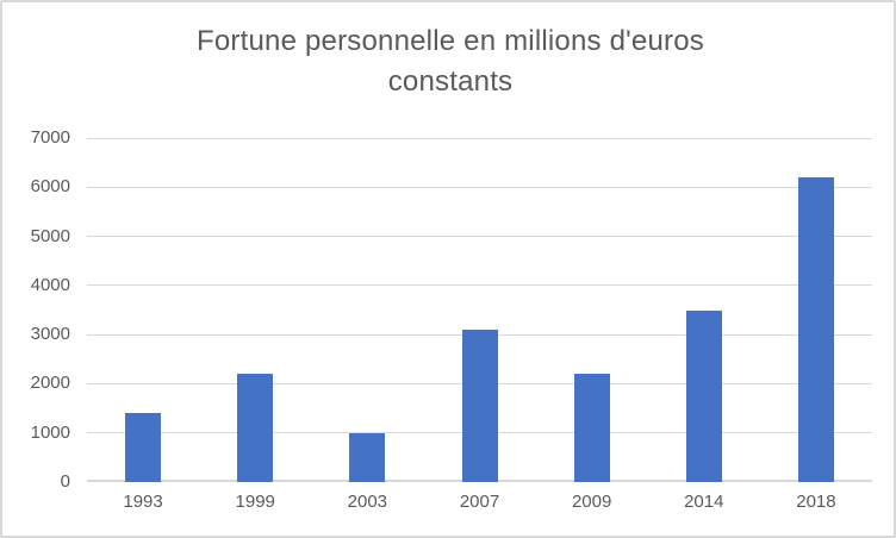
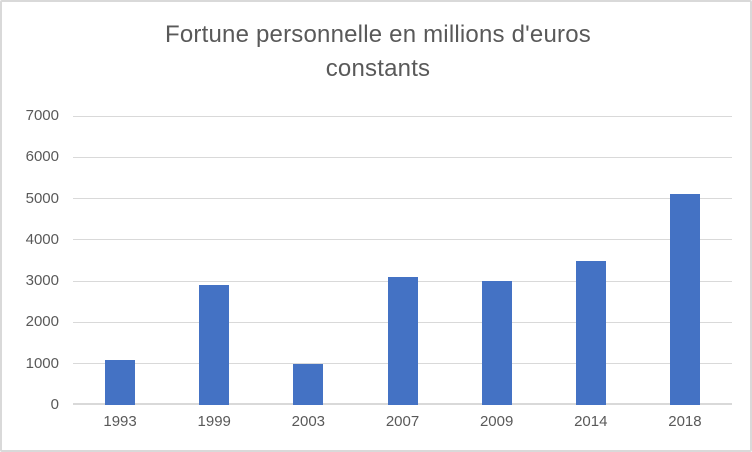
1993: 1400 -> 1100
1999: 2200 -> 2900
2009: 2200 -> 3000
2018: 6200 -> 5100
